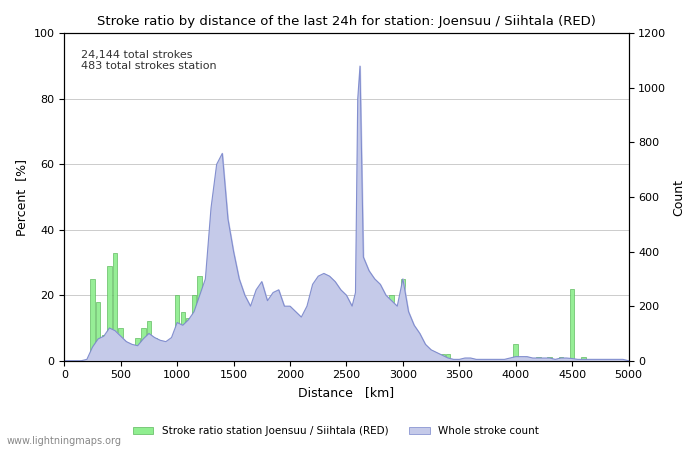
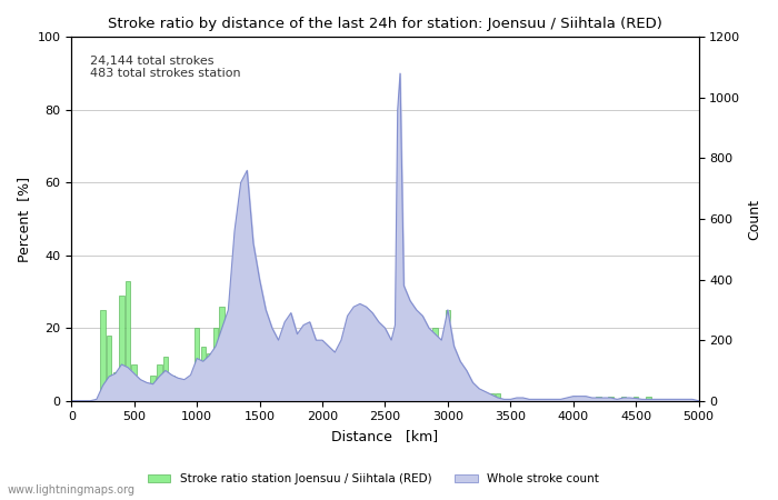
Stroke ratio station Joensuu / Siihtala (RED)/4000: 5 -> 1
Stroke ratio station Joensuu / Siihtala (RED)/4500: 22 -> 1
